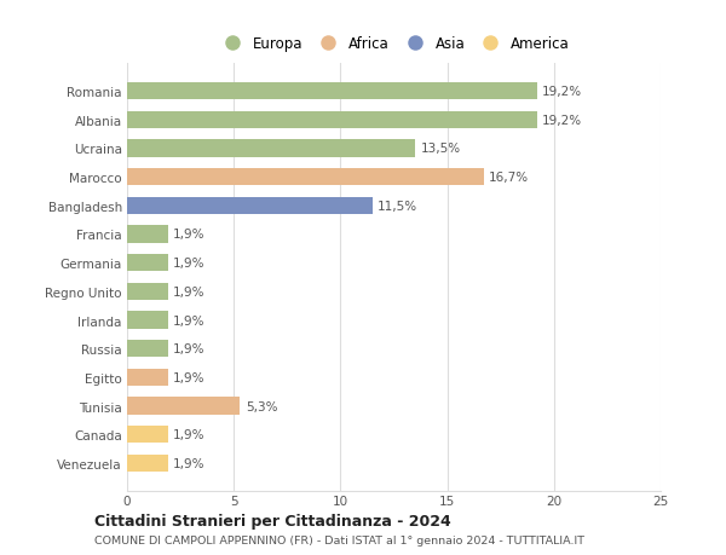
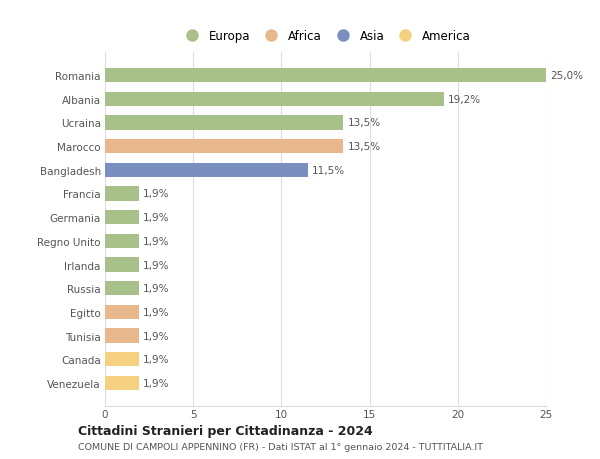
Romania: 19,2% -> 25,0%
Marocco: 16,7% -> 13,5%
Tunisia: 5,3% -> 1,9%
